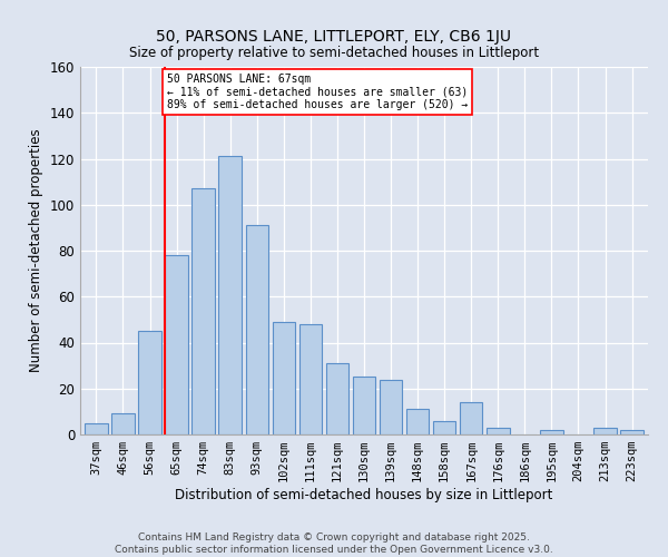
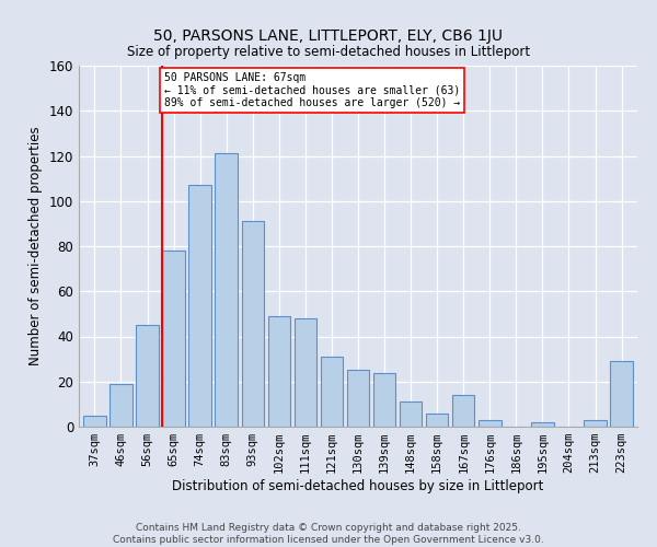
46sqm: 9 -> 19
223sqm: 2 -> 29
